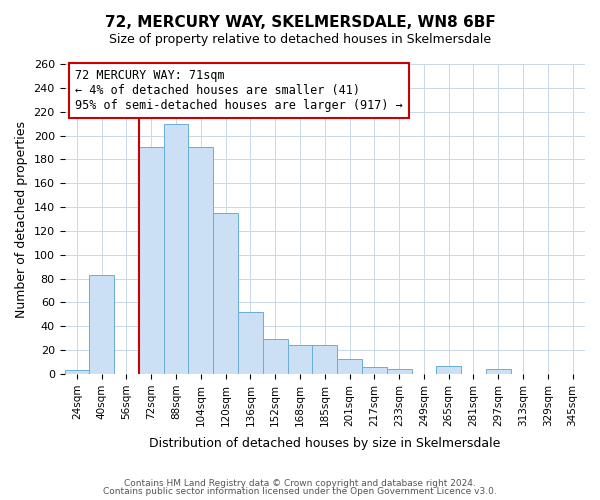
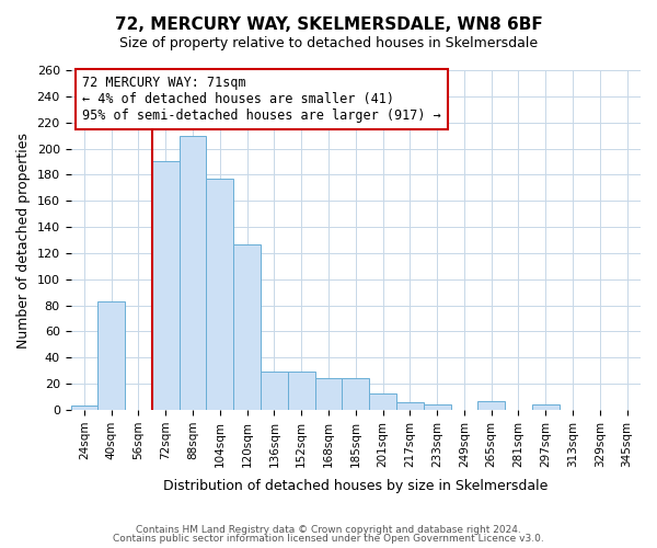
104sqm: 190 -> 177
120sqm: 135 -> 127
136sqm: 52 -> 29
